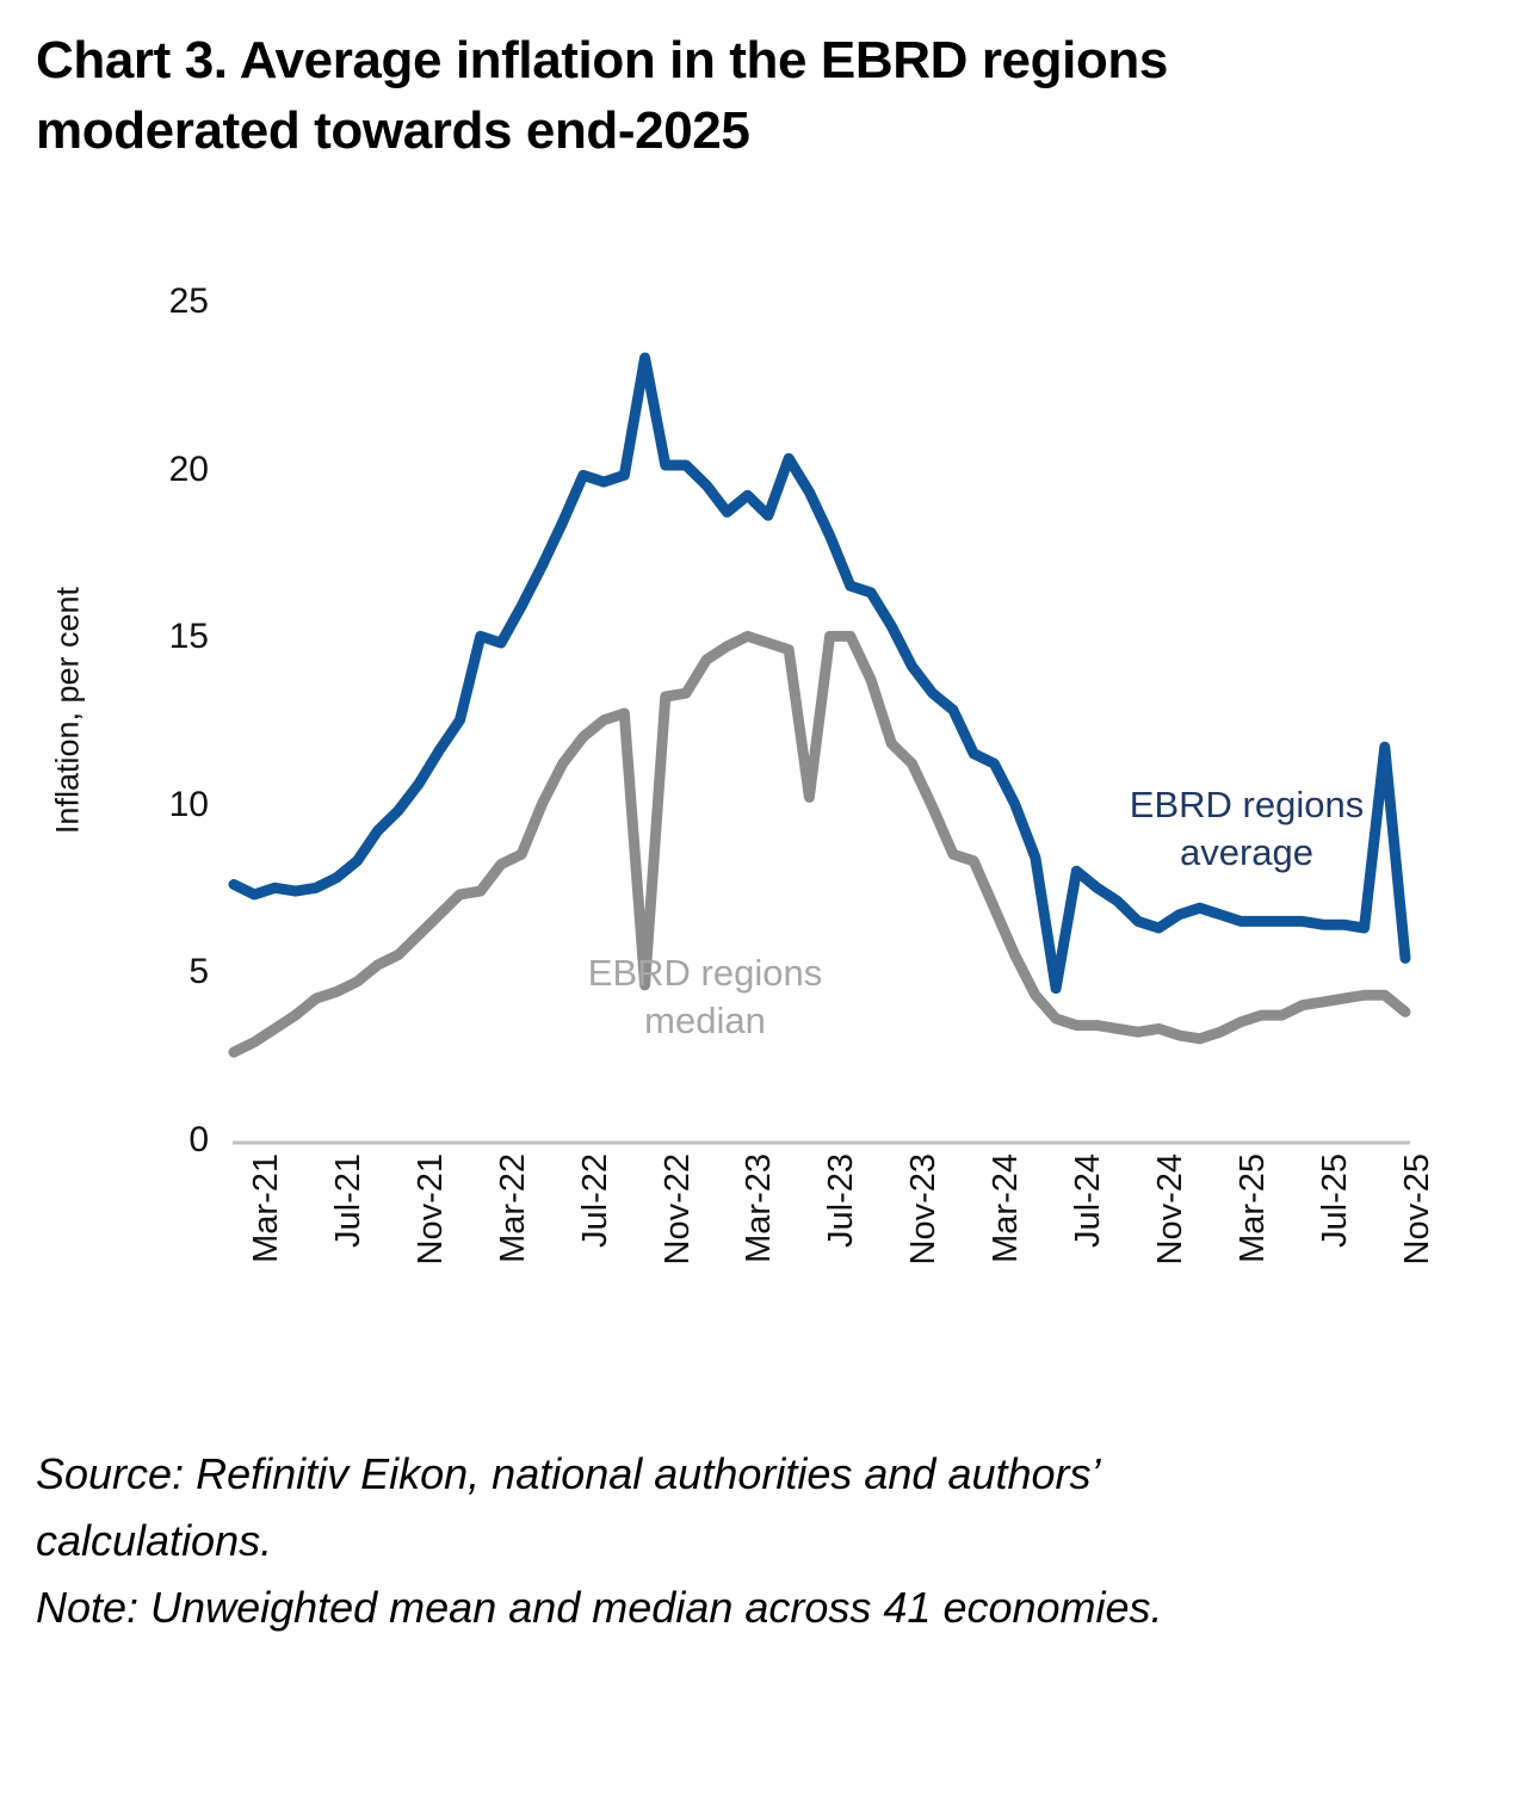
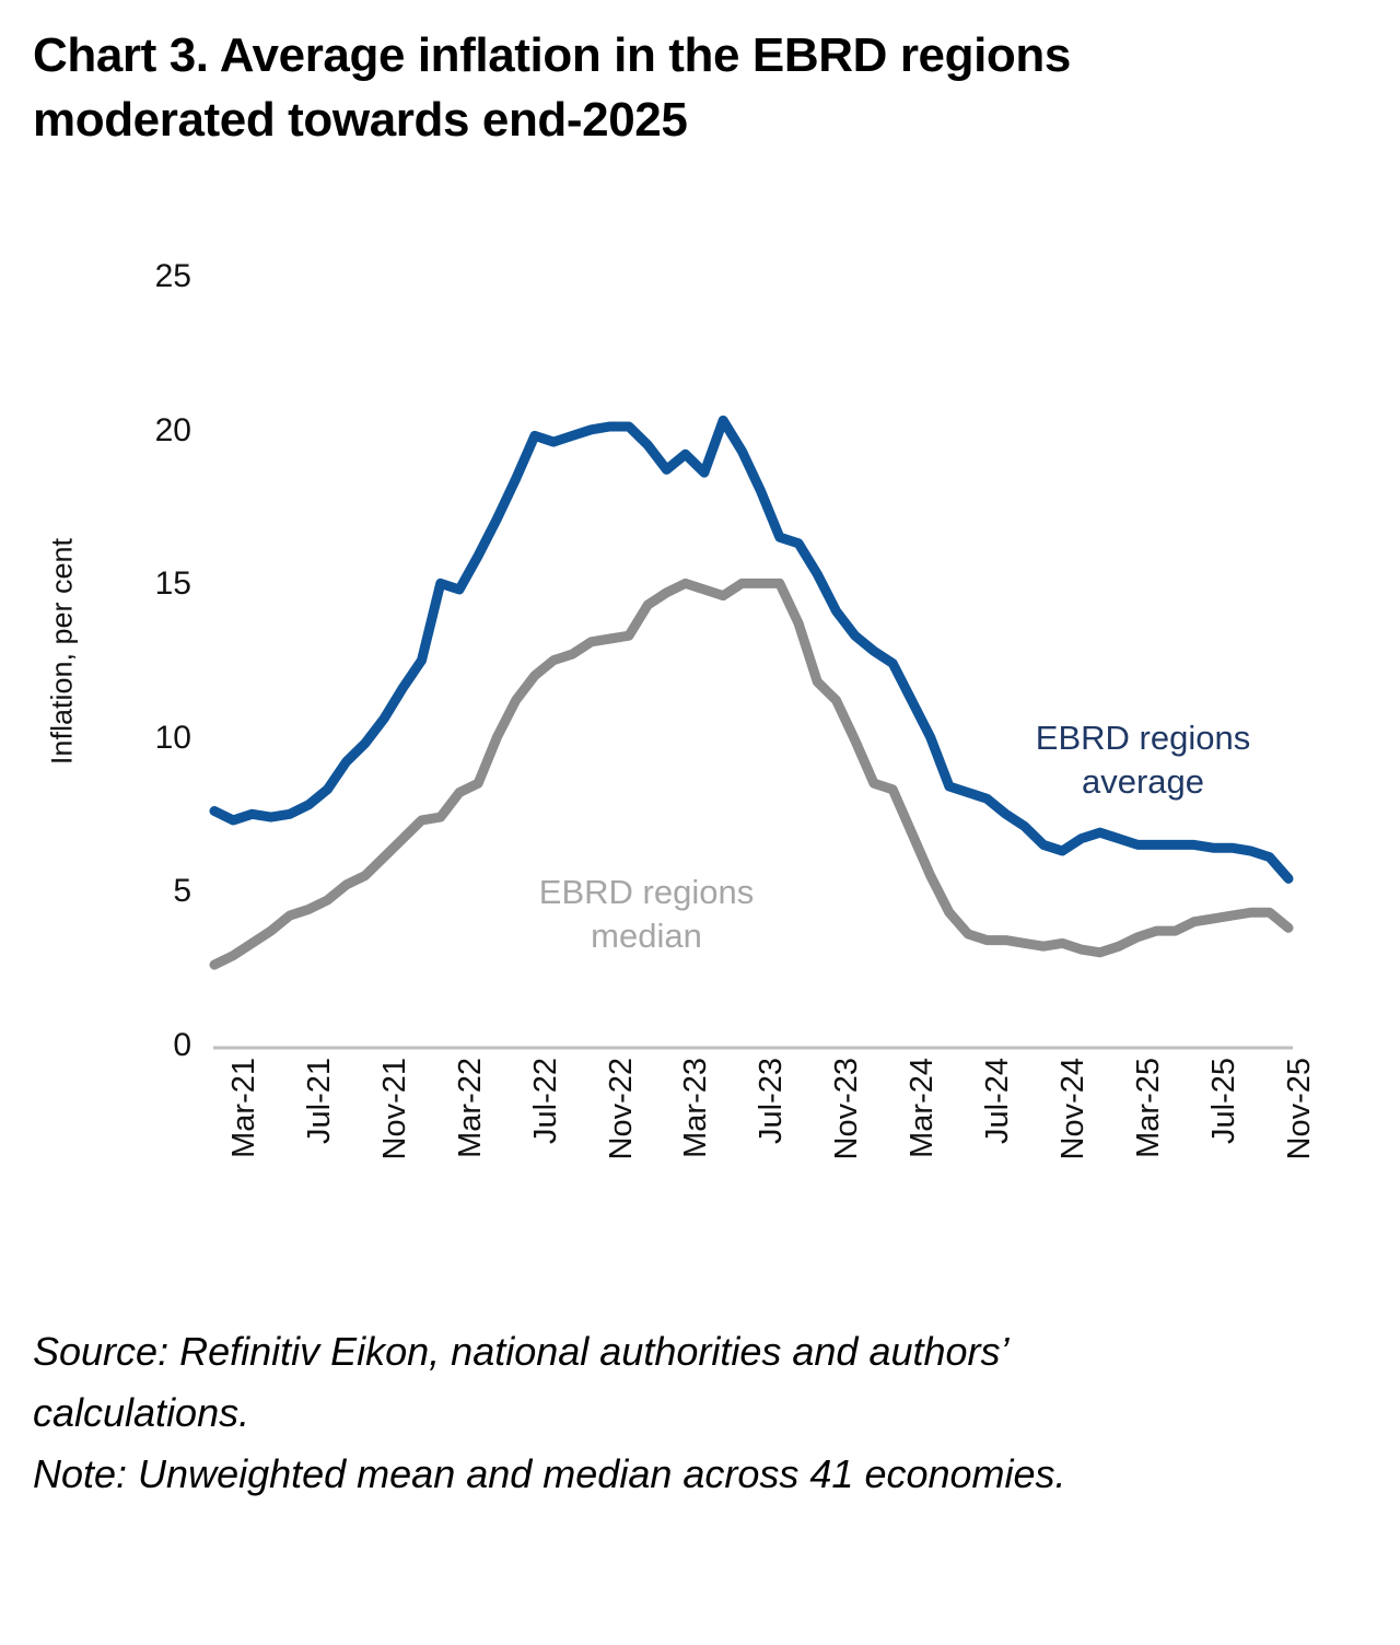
EBRD regions average/Nov-22: 23.4 -> 20.1
EBRD regions median/Nov-22: 4.7 -> 13.2
EBRD regions median/Jul-23: 10.3 -> 15.1
EBRD regions average/Mar-24: 11.6 -> 12.5
EBRD regions average/Jul-24: 4.6 -> 8.3
EBRD regions average/Nov-25: 11.8 -> 6.2
